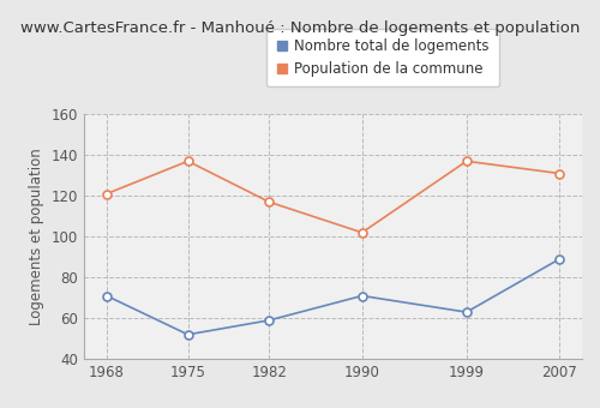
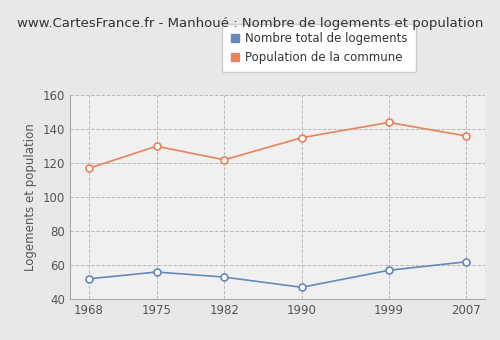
Nombre total de logements/1968: 71 -> 52
Population de la commune/1968: 121 -> 117
Nombre total de logements/1975: 52 -> 56
Population de la commune/1975: 137 -> 130
Nombre total de logements/1982: 59 -> 53
Population de la commune/1982: 117 -> 122
Nombre total de logements/1990: 71 -> 47
Population de la commune/1990: 102 -> 135
Nombre total de logements/1999: 63 -> 57
Population de la commune/1999: 137 -> 144
Nombre total de logements/2007: 89 -> 62
Population de la commune/2007: 131 -> 136
